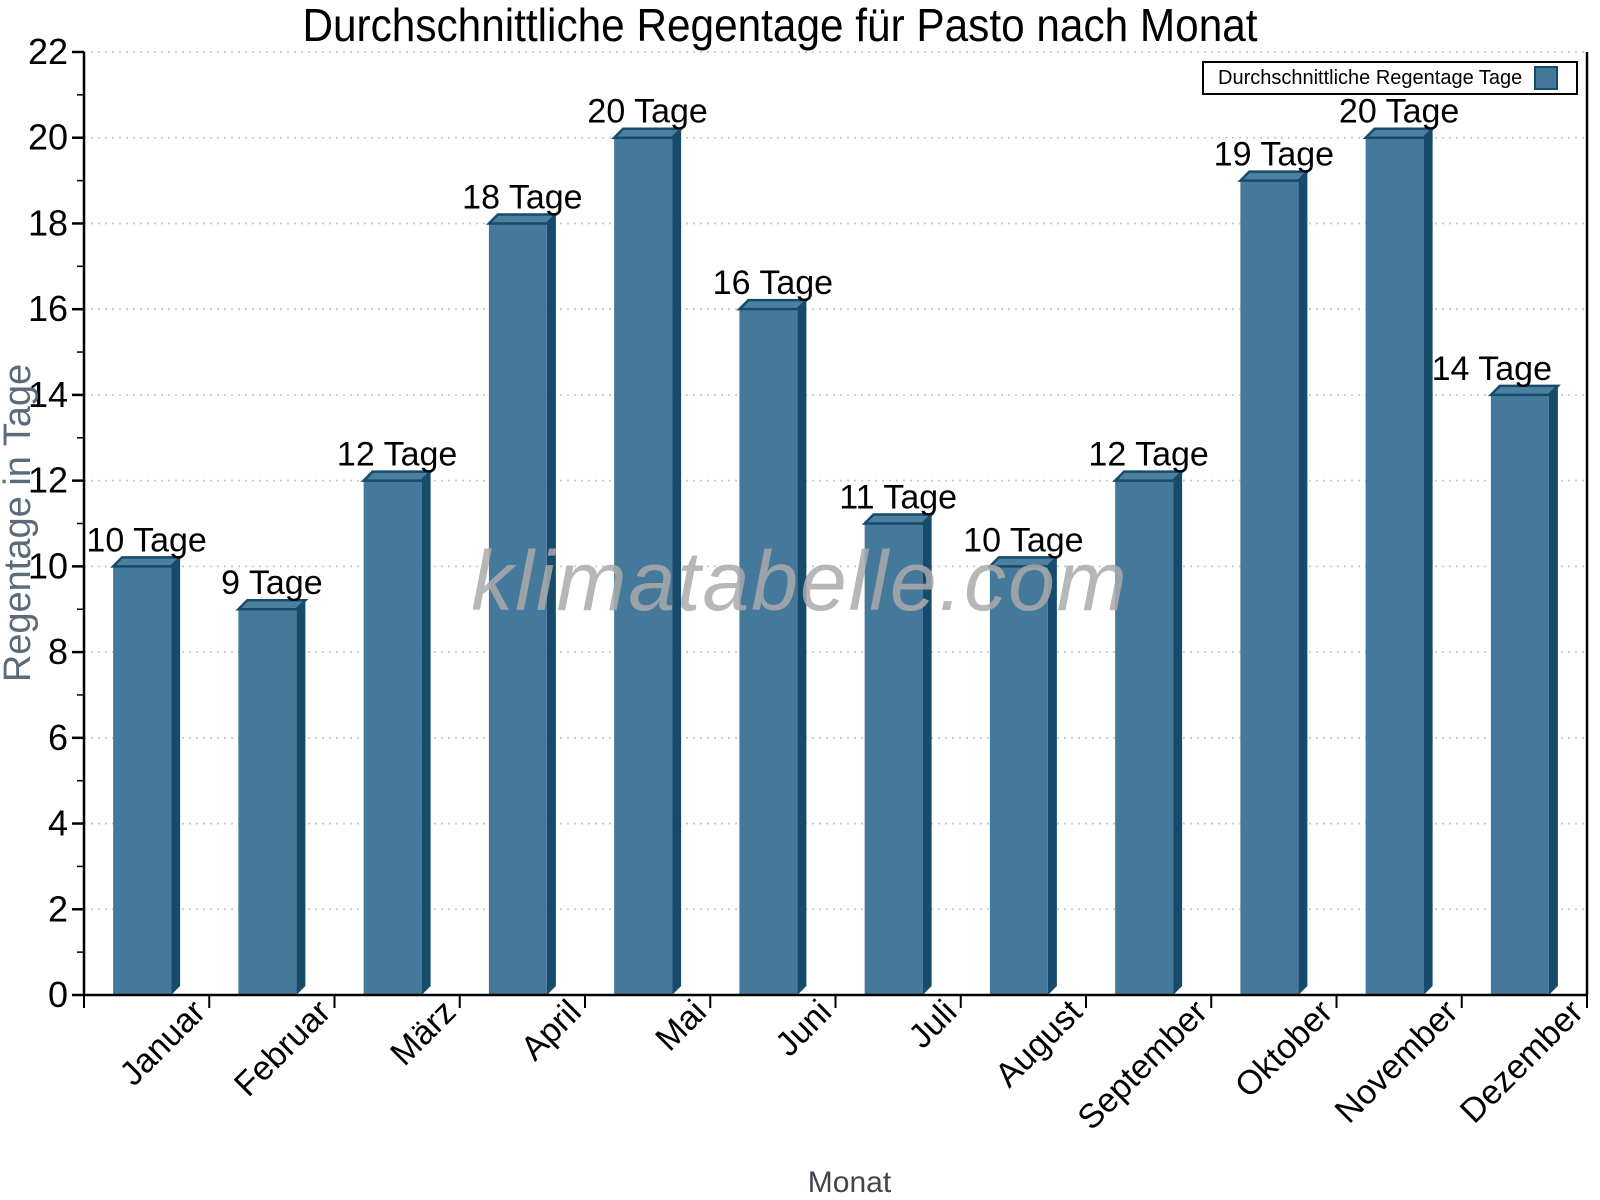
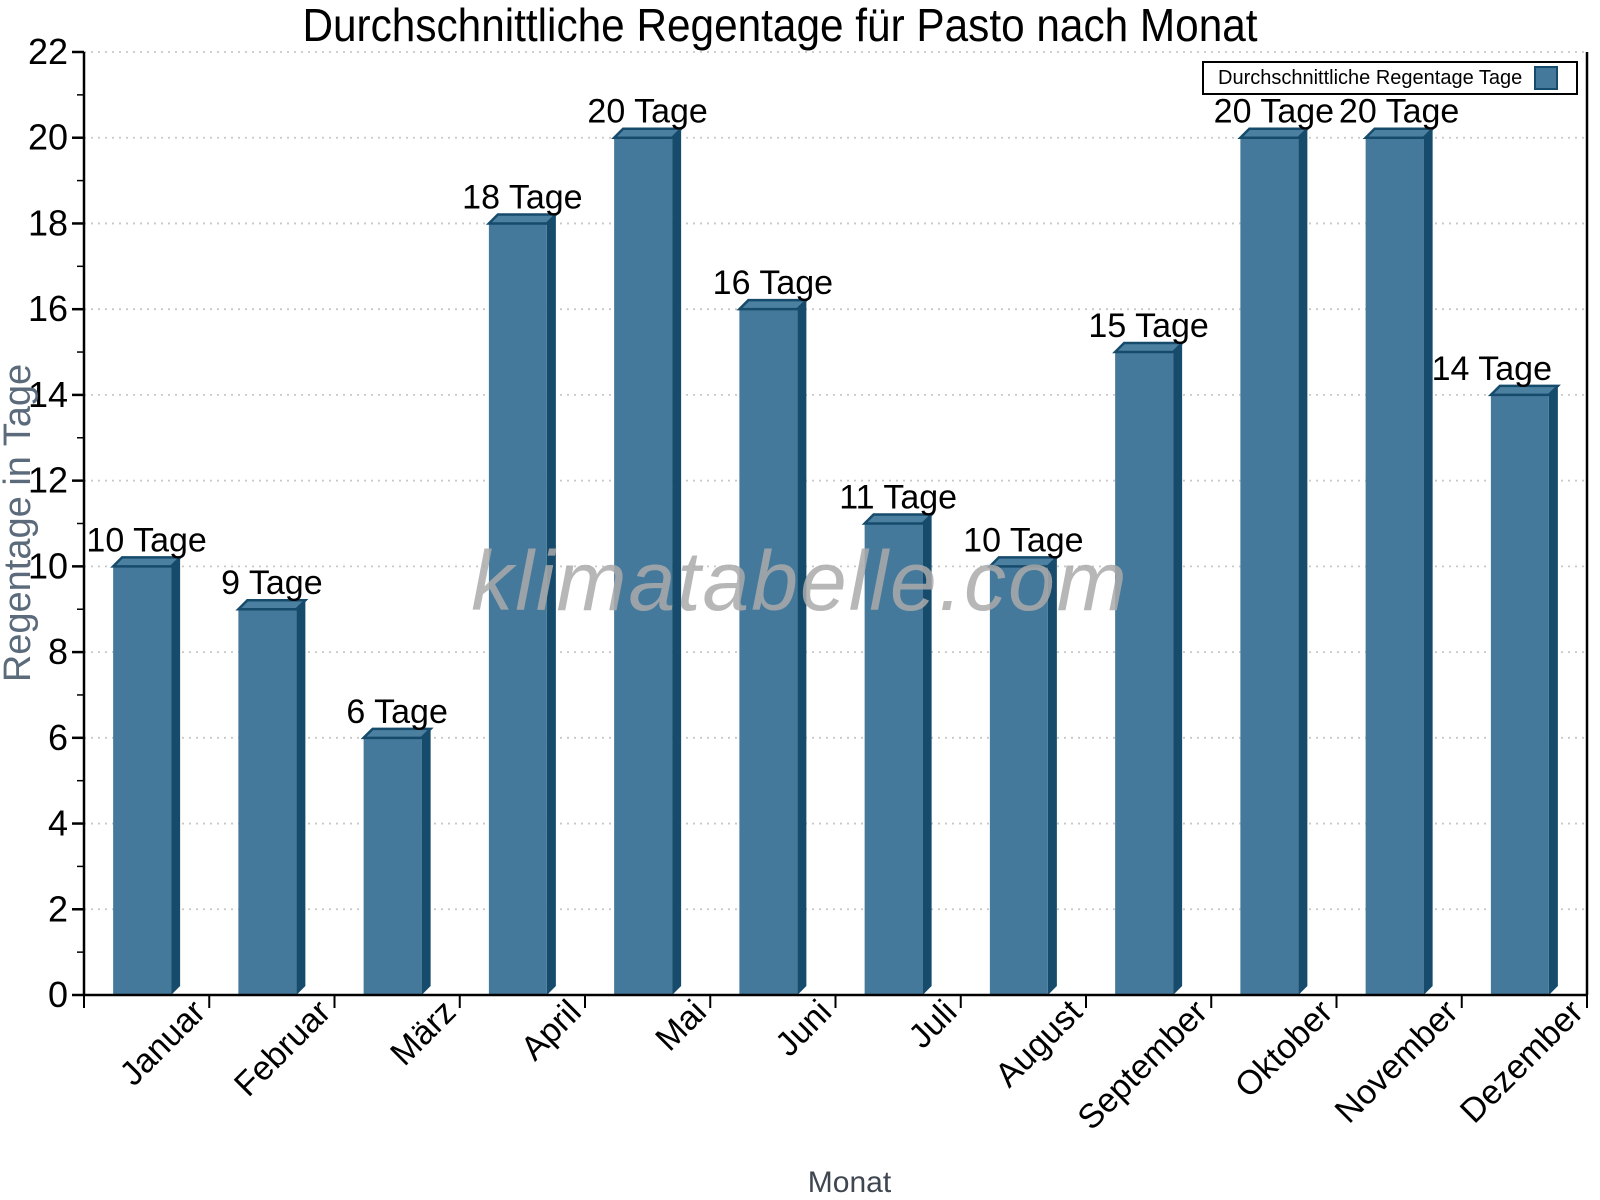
März: 12 -> 6
September: 12 -> 15
Oktober: 19 -> 20
